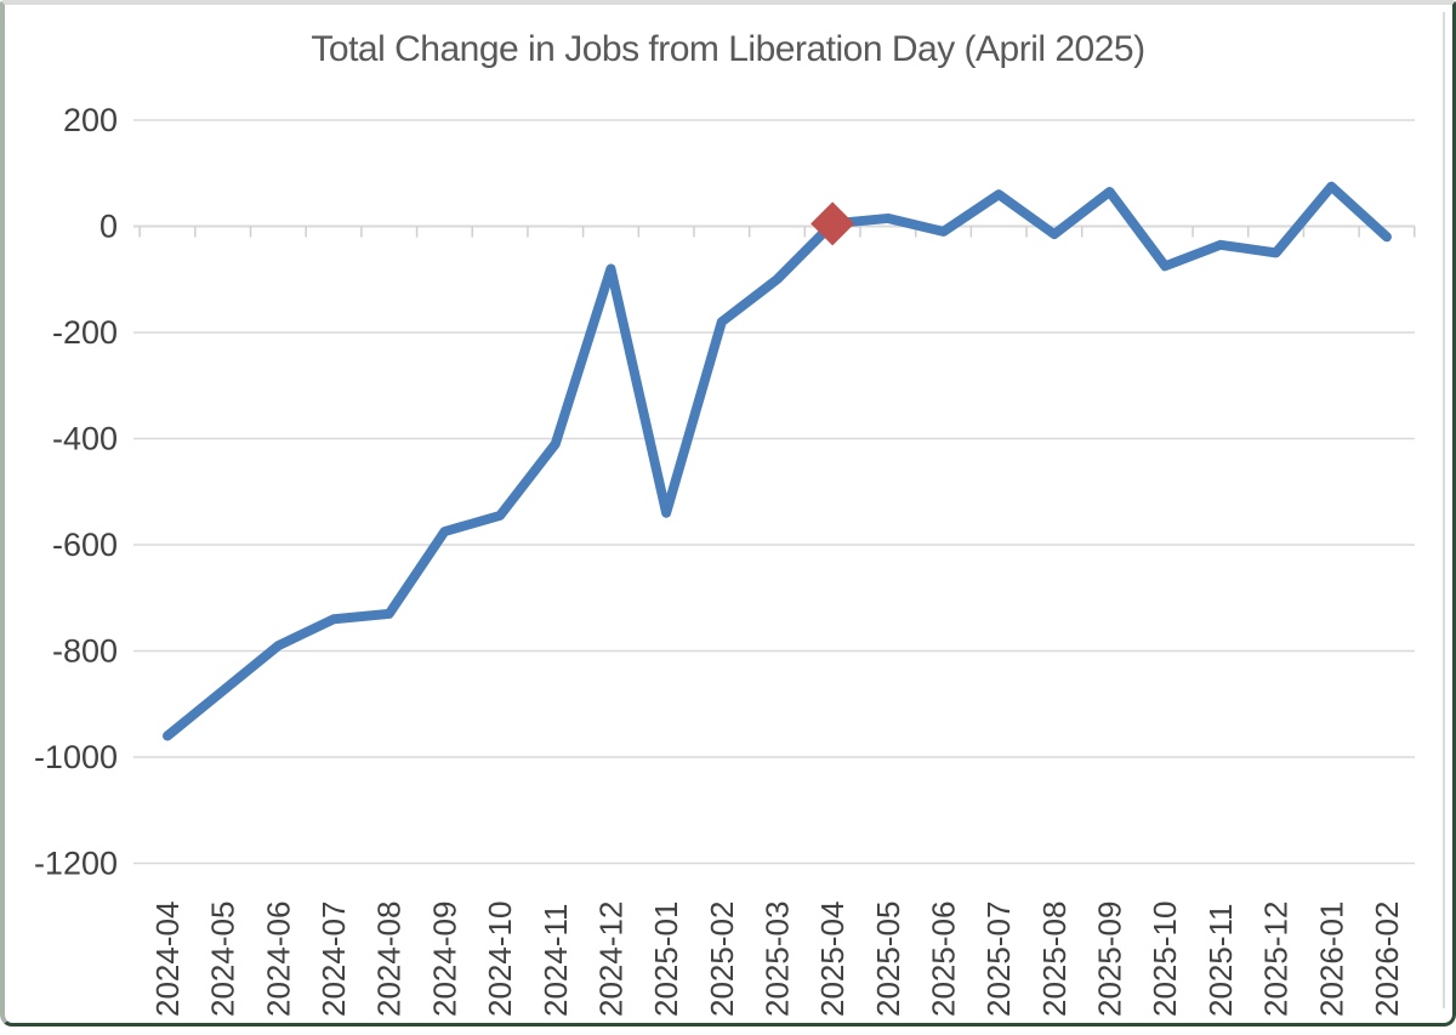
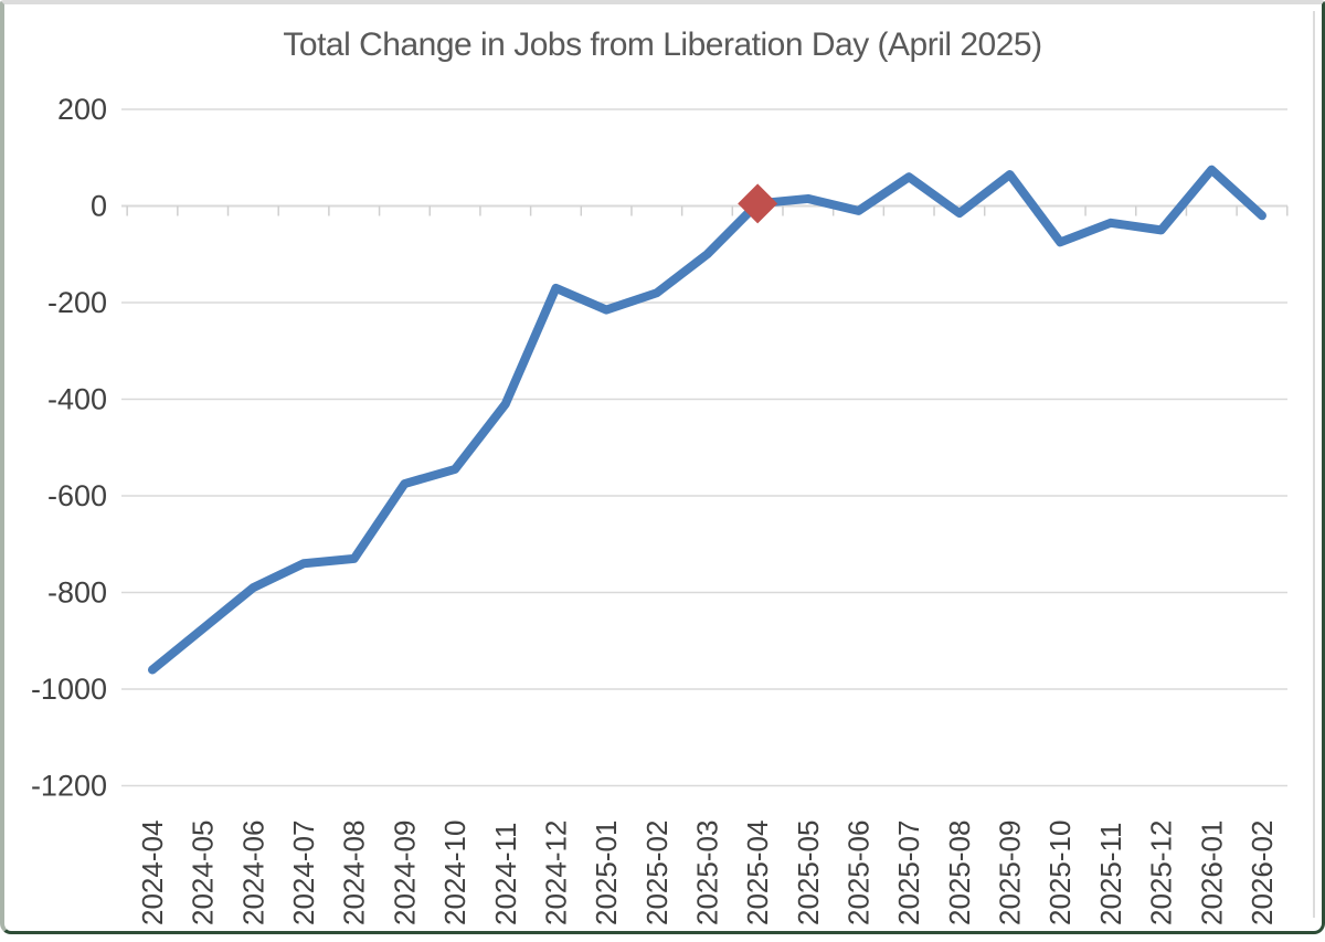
2024-12: -80 -> -170
2025-01: -540 -> -220
